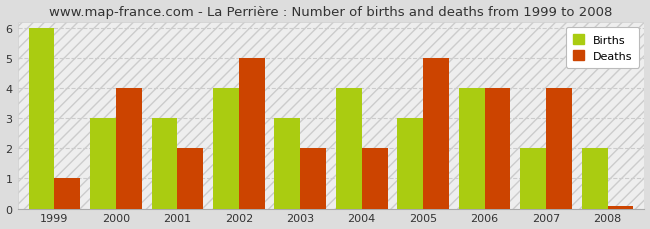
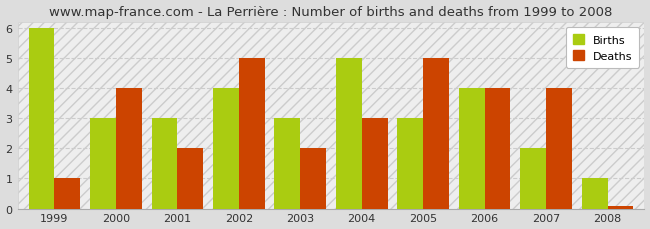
Births/2004: 4 -> 5
Deaths/2004: 2.00 -> 3.00
Births/2008: 2 -> 1
